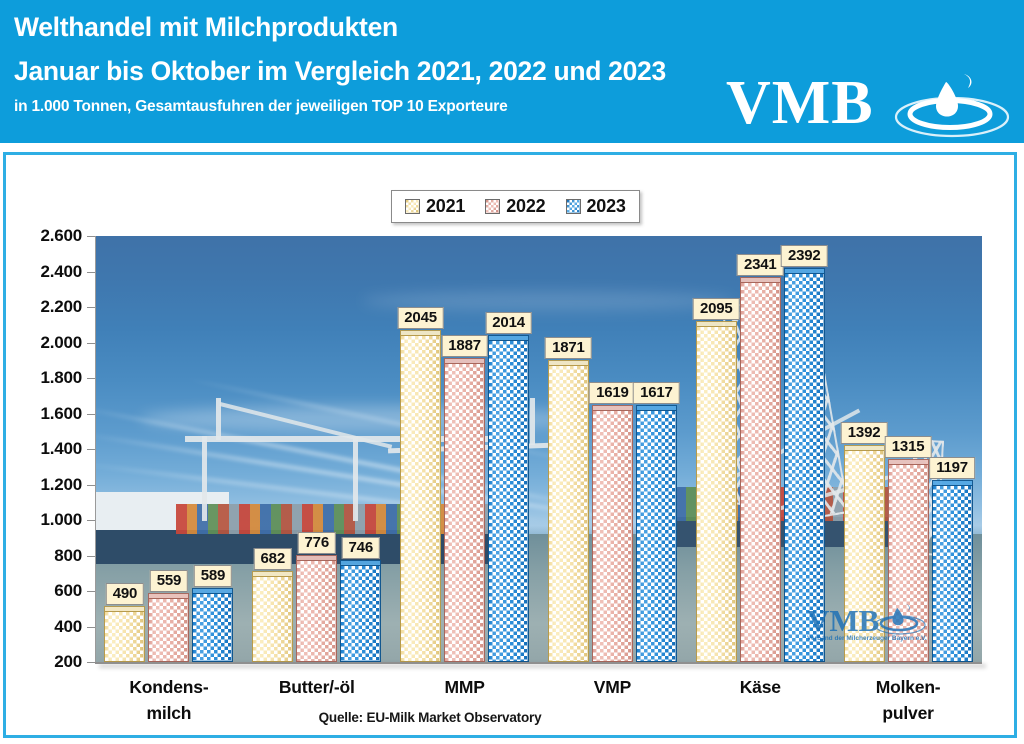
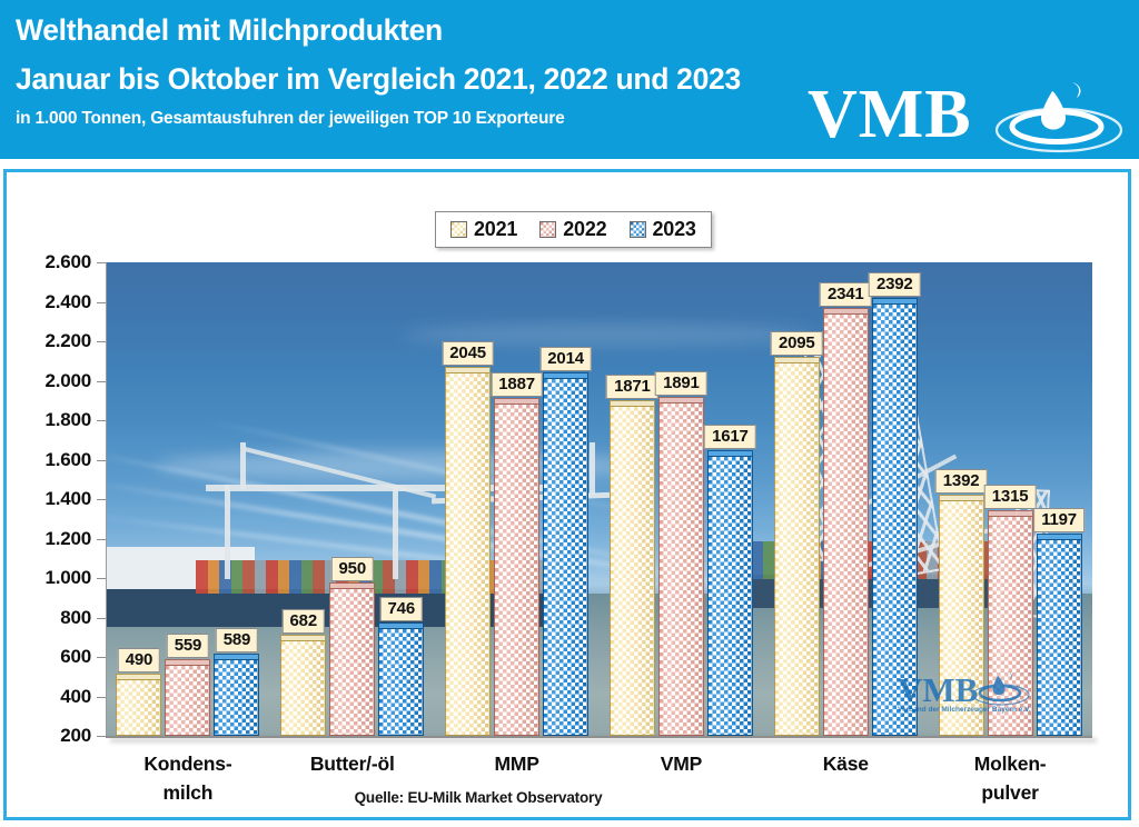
2022/Butter/-öl: 776 -> 950
2022/VMP: 1619 -> 1891
